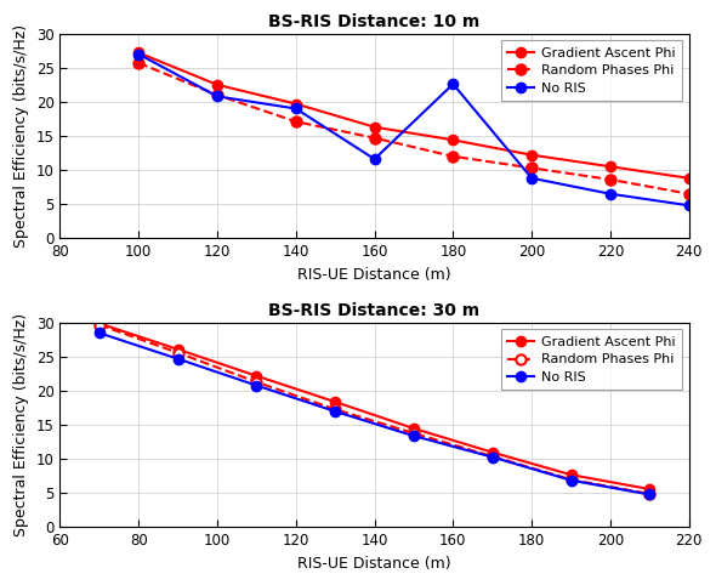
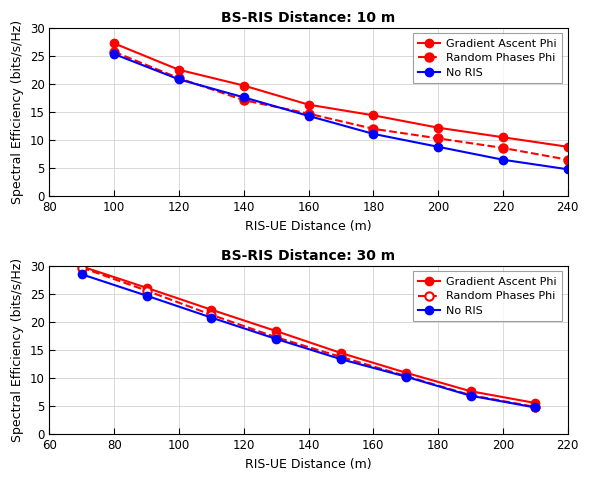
BS-RIS Distance: 10 m/No RIS/100: 27.0 -> 25.3
BS-RIS Distance: 10 m/No RIS/140: 19.0 -> 17.6
BS-RIS Distance: 10 m/No RIS/160: 11.6 -> 14.3
BS-RIS Distance: 10 m/No RIS/180: 22.6 -> 11.1
